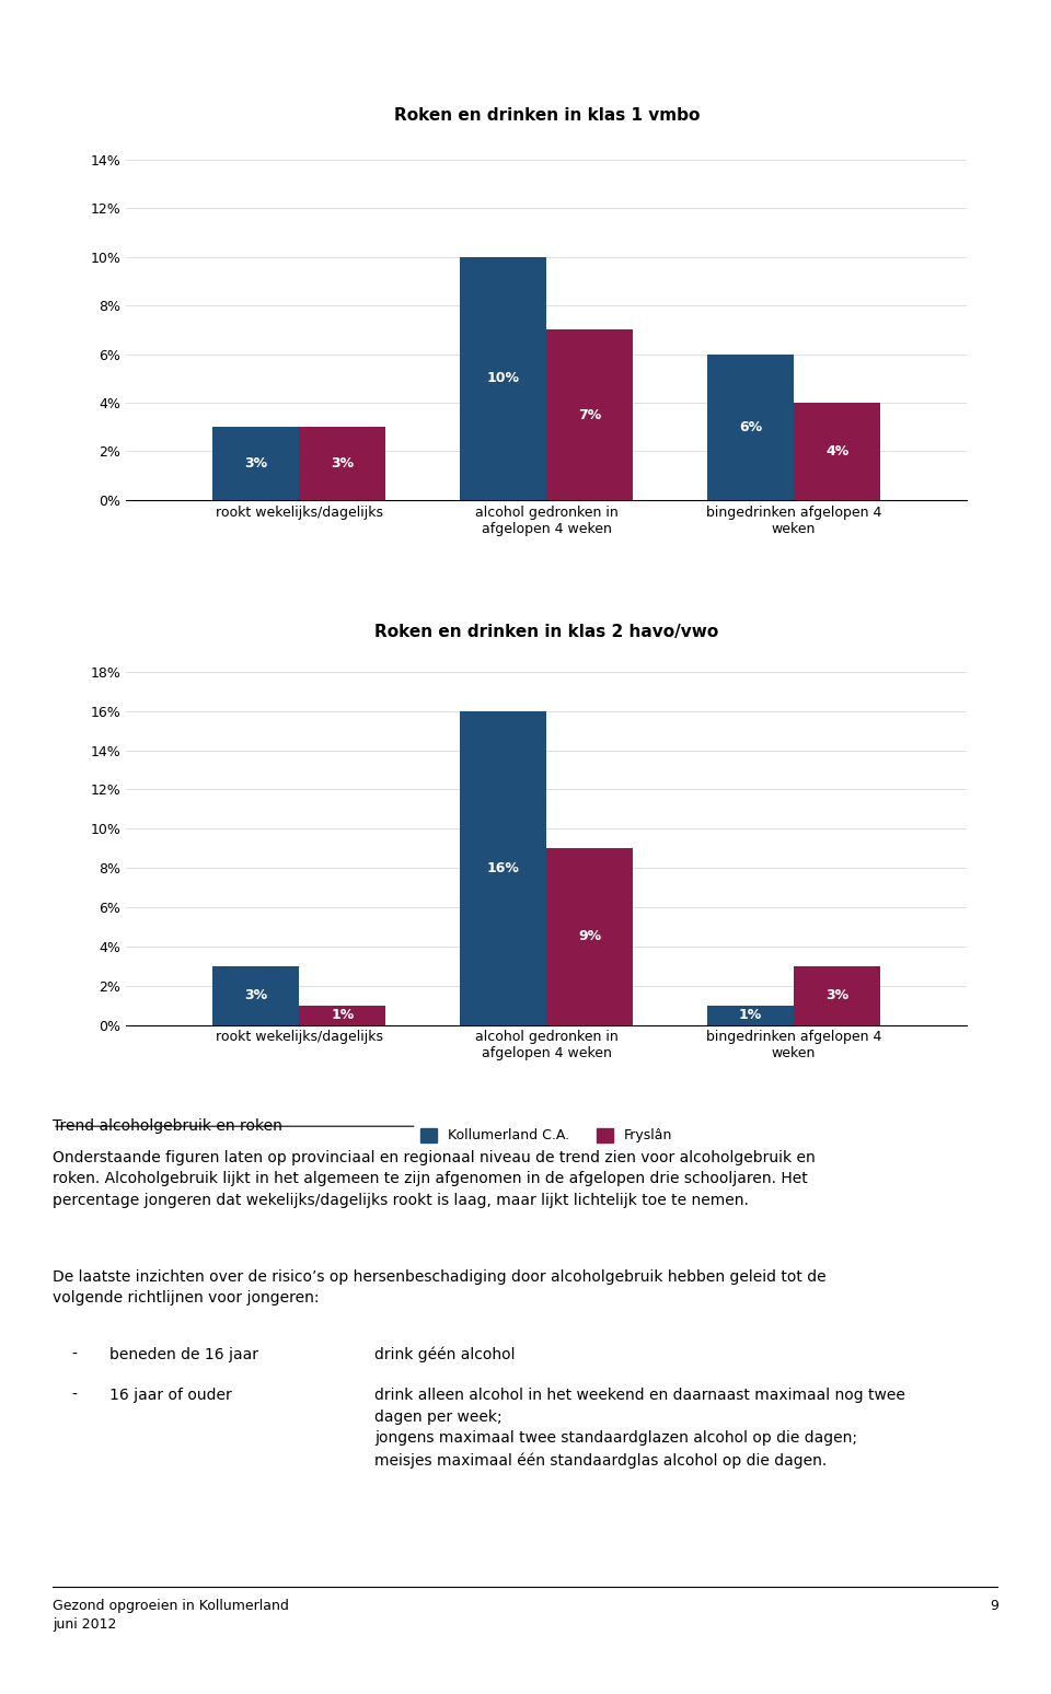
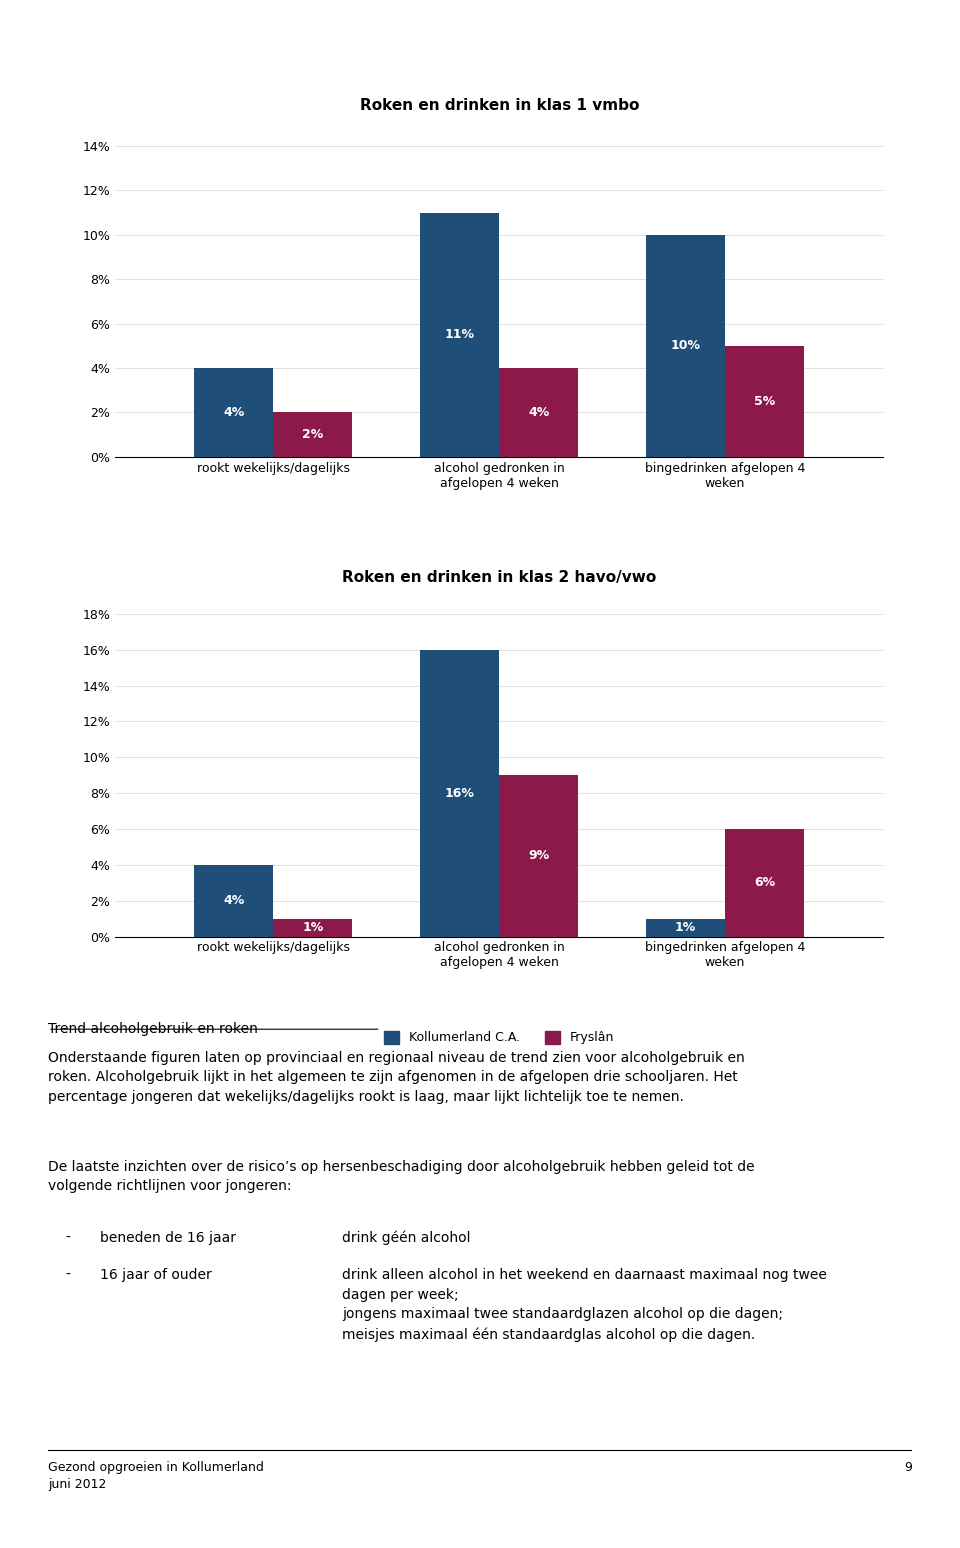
Roken en drinken in klas 1 vmbo/Kollumerland C.A./rookt wekelijks/dagelijks: 3% -> 4%
Roken en drinken in klas 1 vmbo/Fryslân/rookt wekelijks/dagelijks: 3% -> 2%
Roken en drinken in klas 1 vmbo/Kollumerland C.A./alcohol gedronken in afgelopen 4 weken: 10% -> 11%
Roken en drinken in klas 1 vmbo/Fryslân/alcohol gedronken in afgelopen 4 weken: 7% -> 4%
Roken en drinken in klas 1 vmbo/Kollumerland C.A./bingedrinken afgelopen 4 weken: 6% -> 10%
Roken en drinken in klas 1 vmbo/Fryslân/bingedrinken afgelopen 4 weken: 4% -> 5%
Roken en drinken in klas 2 havo/vwo/Kollumerland C.A./rookt wekelijks/dagelijks: 3% -> 4%
Roken en drinken in klas 2 havo/vwo/Fryslân/bingedrinken afgelopen 4 weken: 3% -> 6%
